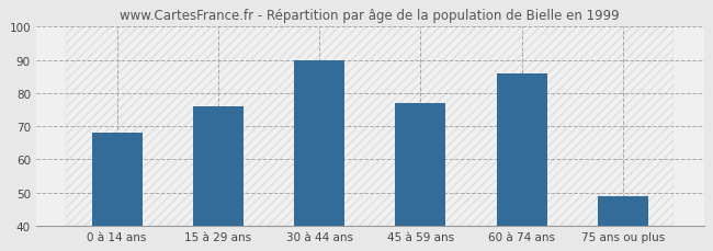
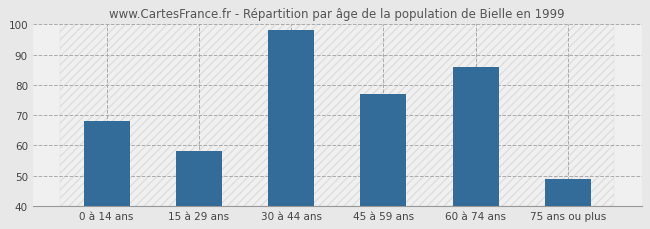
15 à 29 ans: 76 -> 58
30 à 44 ans: 90 -> 98
